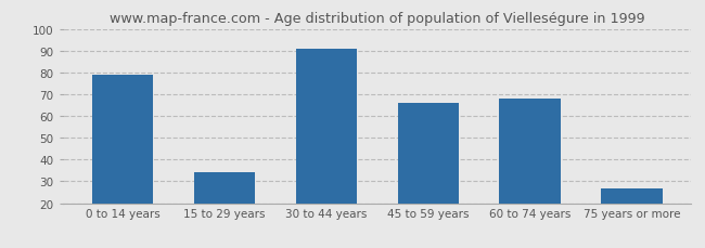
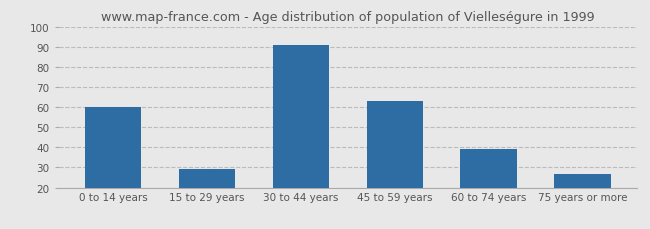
0 to 14 years: 79 -> 60
15 to 29 years: 34 -> 29
45 to 59 years: 66 -> 63
60 to 74 years: 68 -> 39
